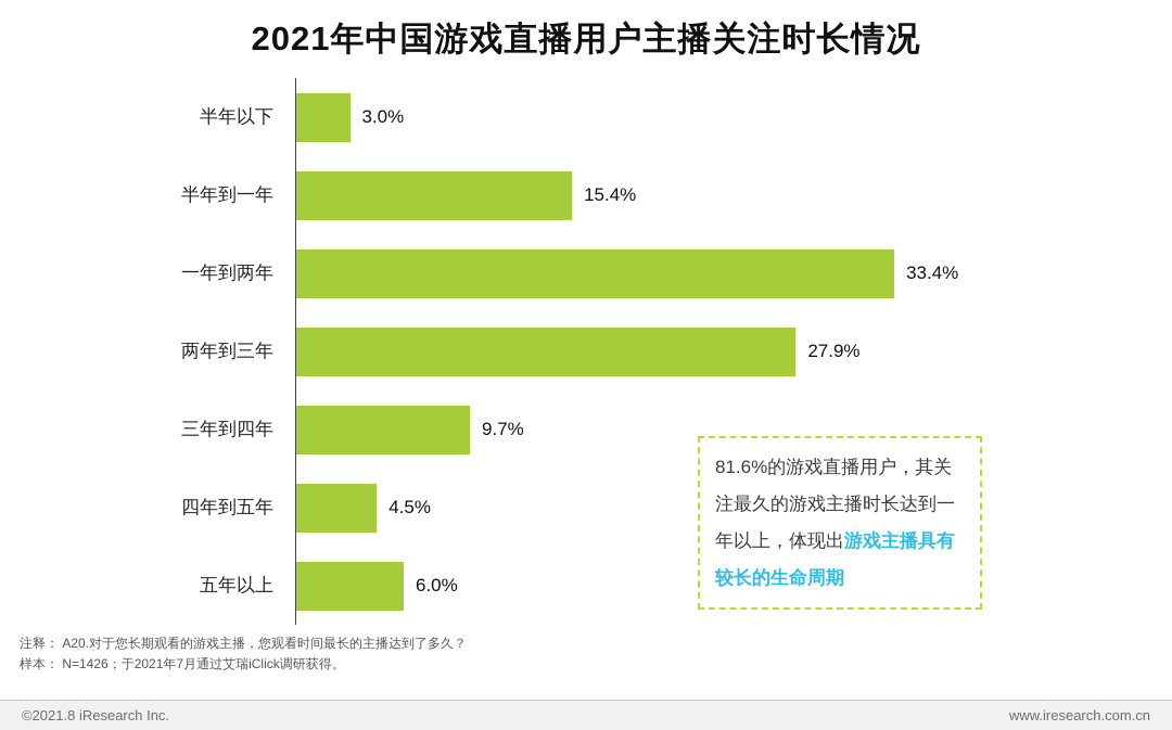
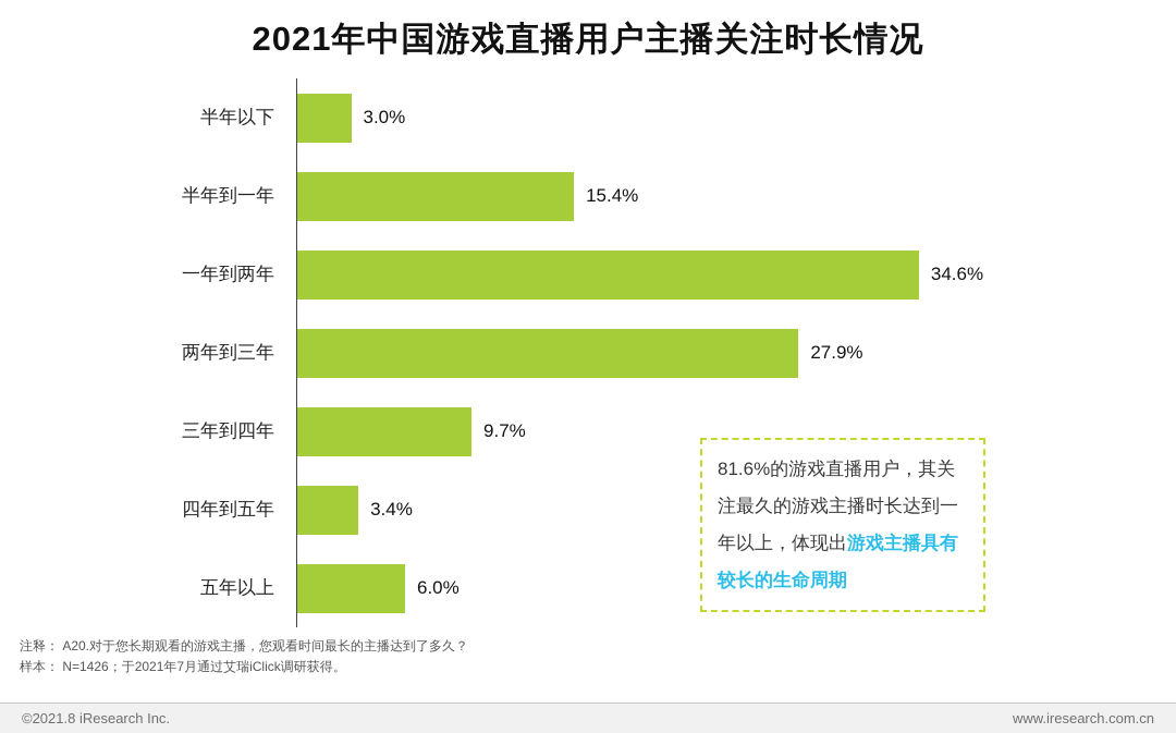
一年到两年: 33.4% -> 34.6%
四年到五年: 4.5% -> 3.4%
